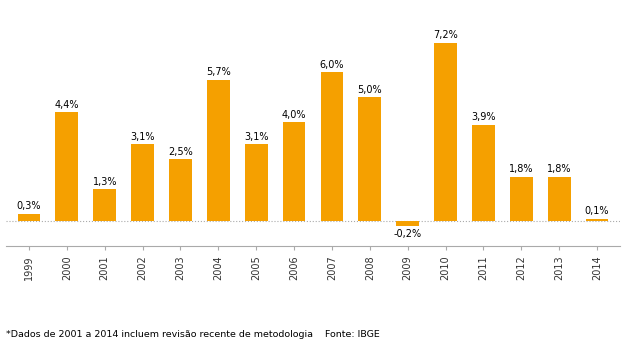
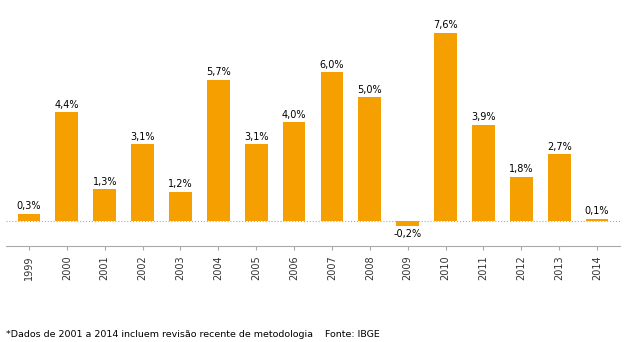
2003: 2,5% -> 1,2%
2010: 7,2% -> 7,6%
2013: 1,8% -> 2,7%
